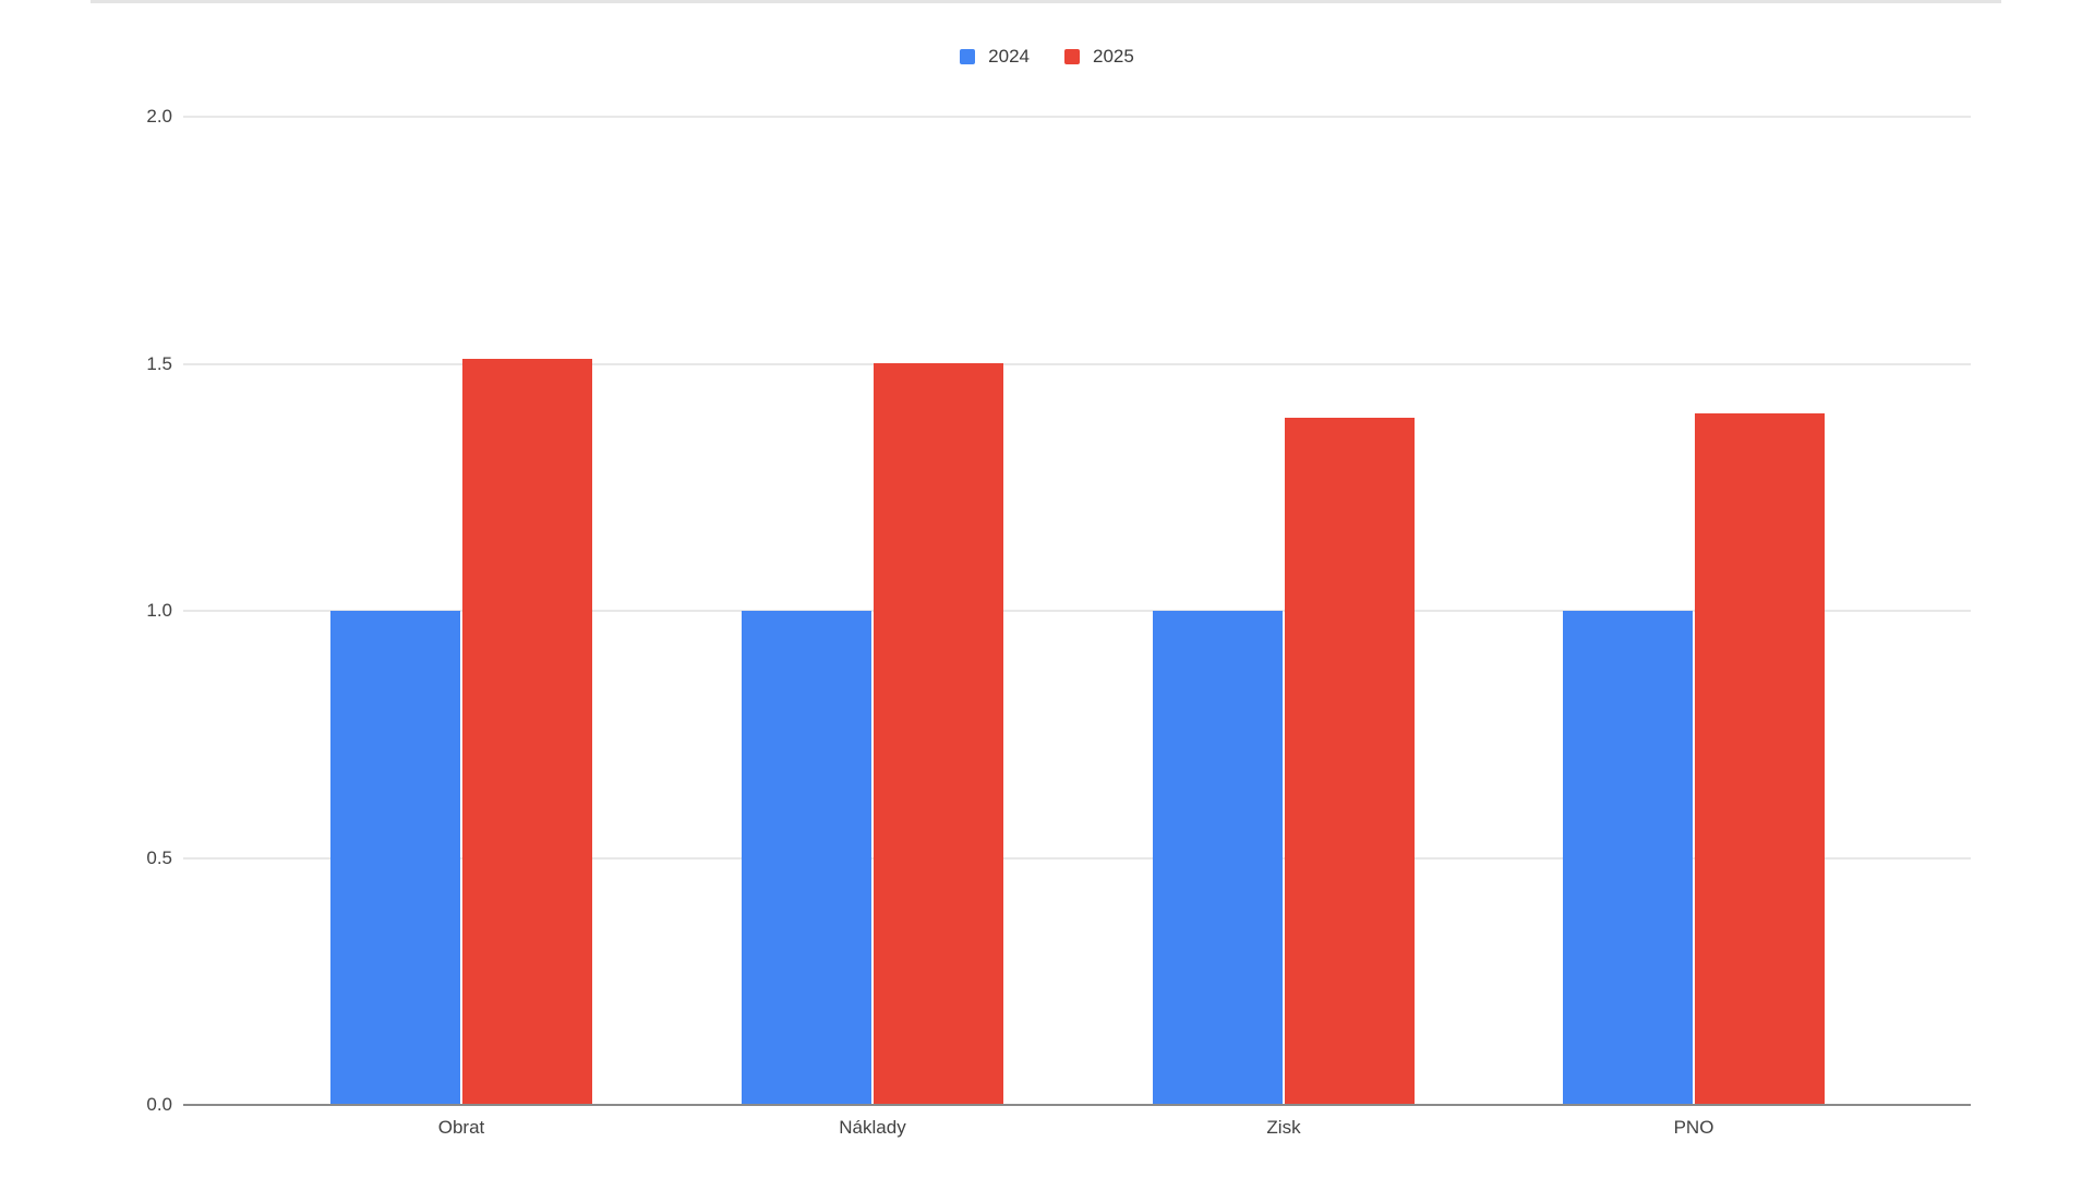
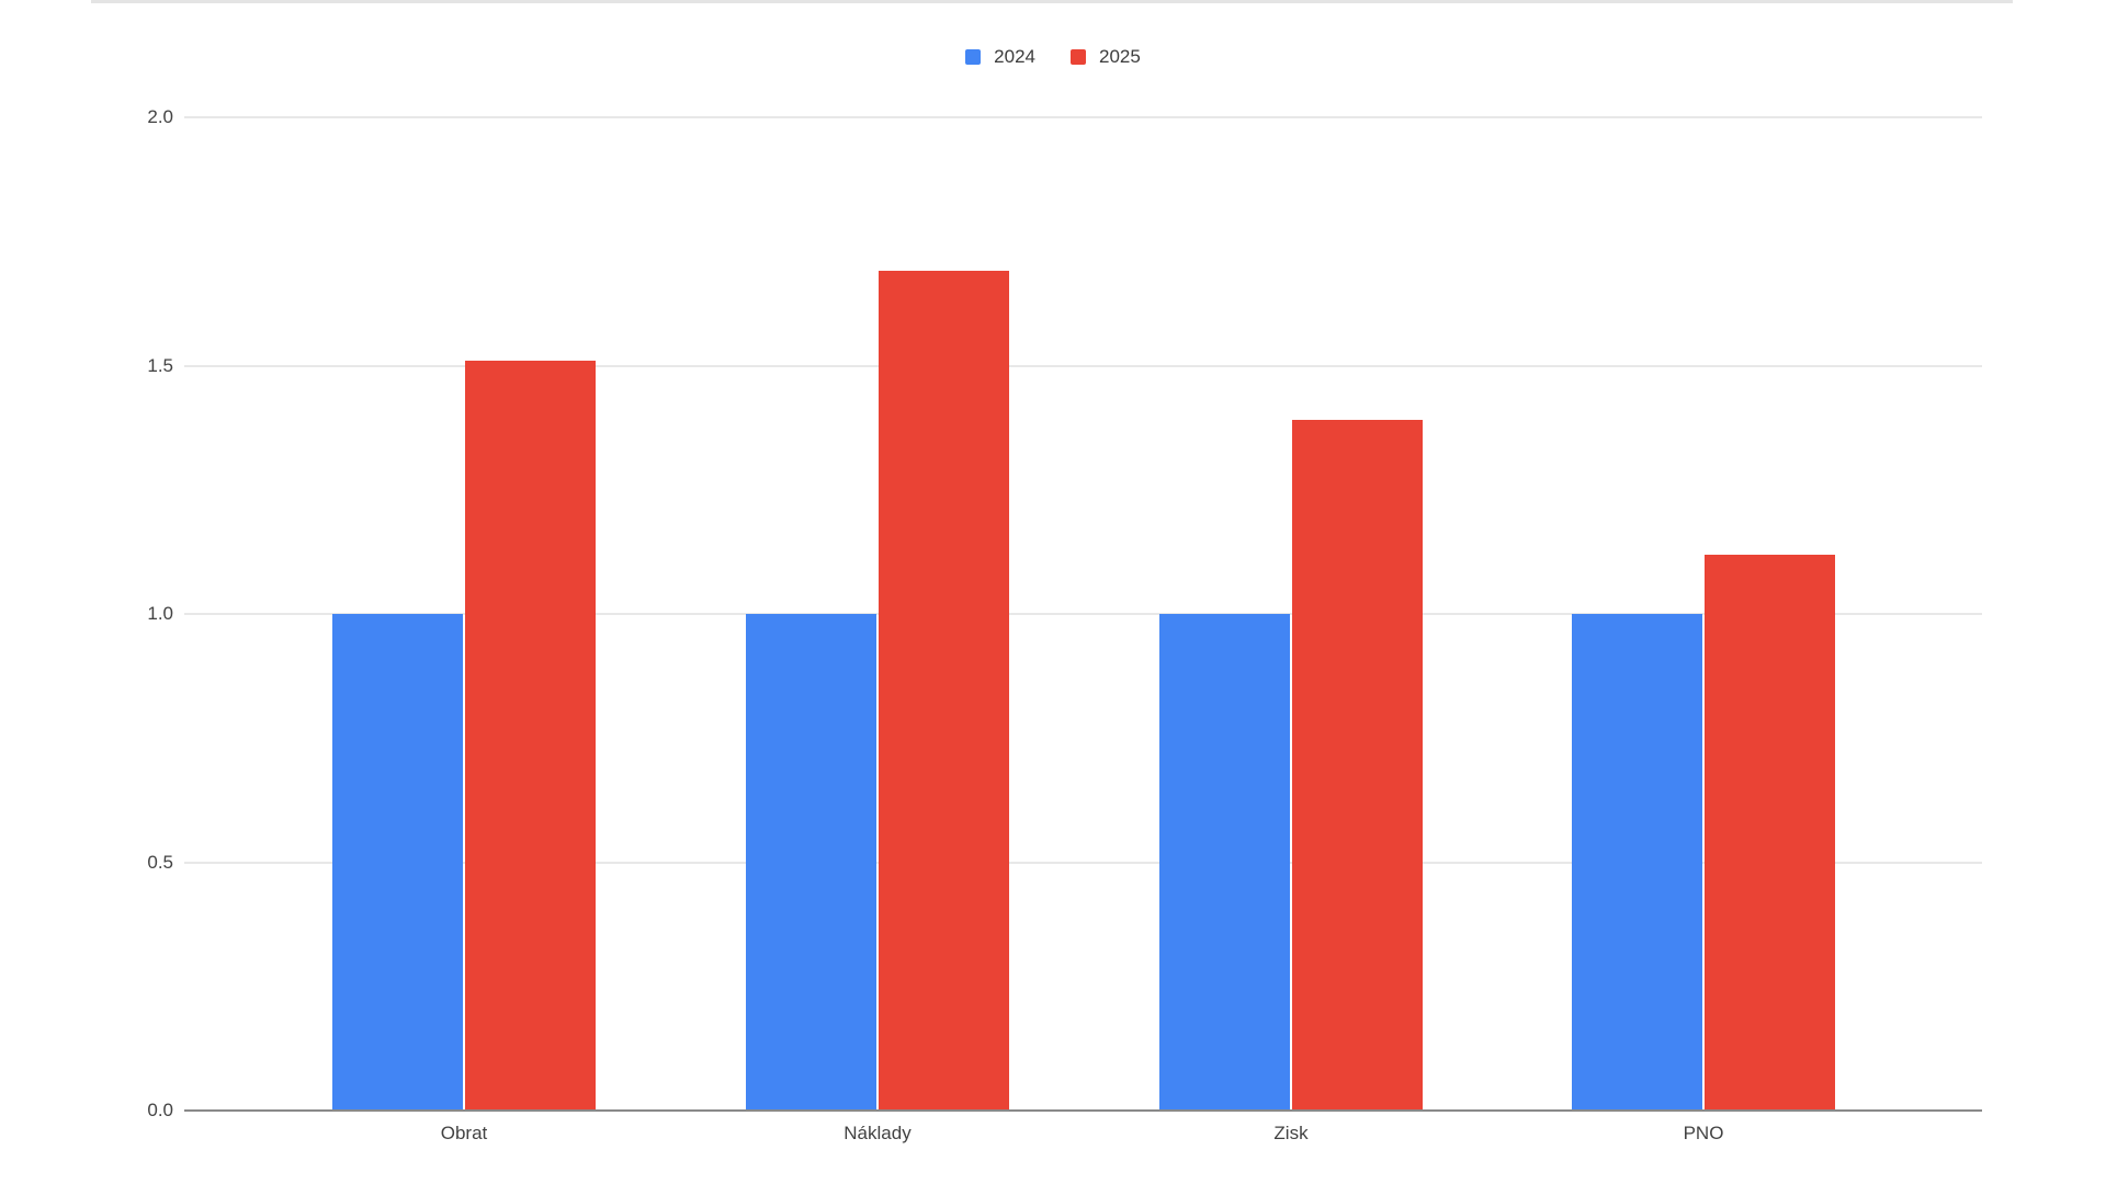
2025/Náklady: 1.50 -> 1.69
2025/PNO: 1.40 -> 1.12
